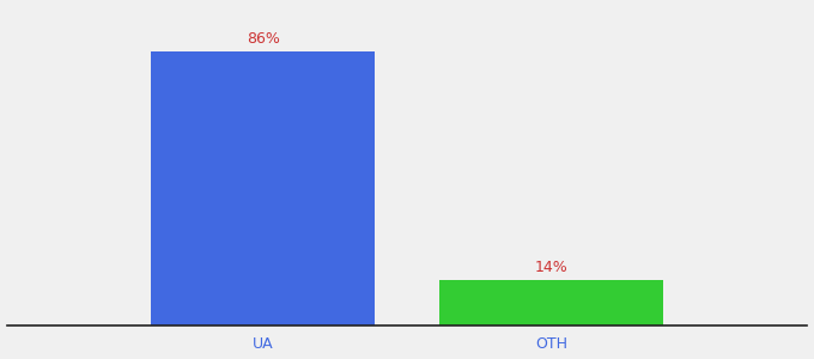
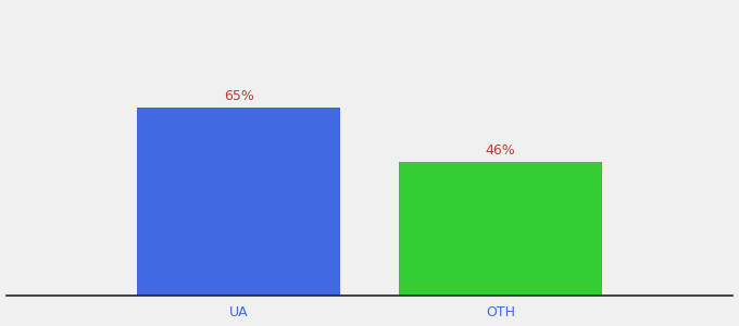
UA: 86% -> 65%
OTH: 14% -> 46%
